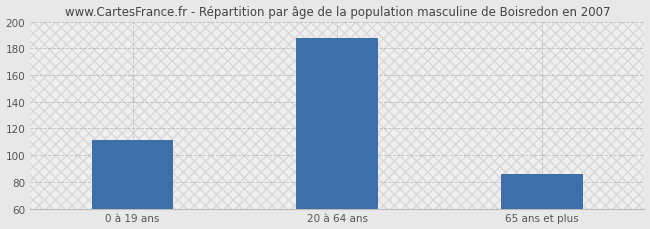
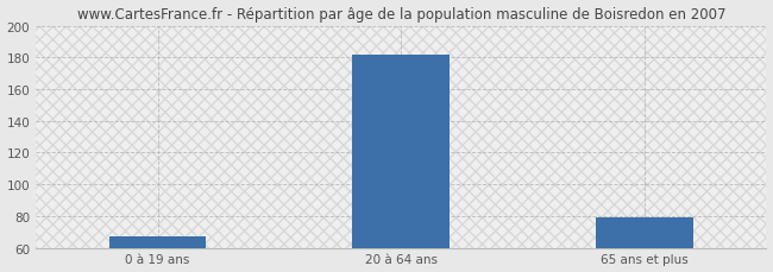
0 à 19 ans: 111 -> 67
20 à 64 ans: 188 -> 182
65 ans et plus: 86 -> 79
